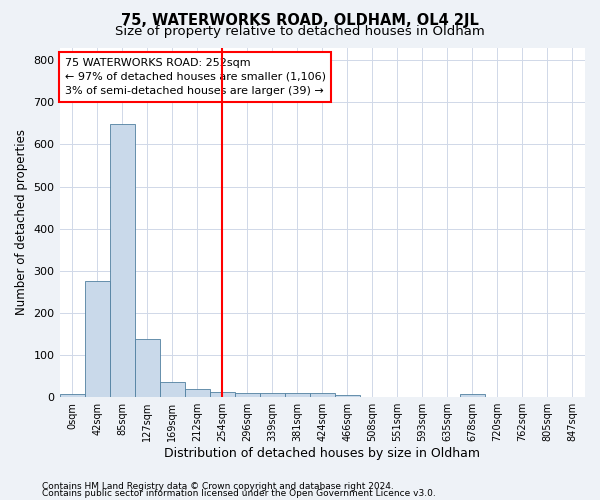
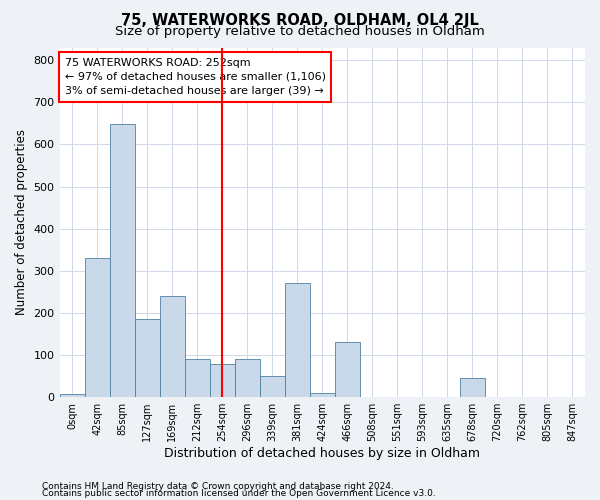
42sqm: 275 -> 330
127sqm: 137 -> 185
169sqm: 35 -> 240
212sqm: 20 -> 90
254sqm: 12 -> 80
296sqm: 10 -> 90
339sqm: 10 -> 50
381sqm: 10 -> 270
466sqm: 5 -> 130
678sqm: 8 -> 45
